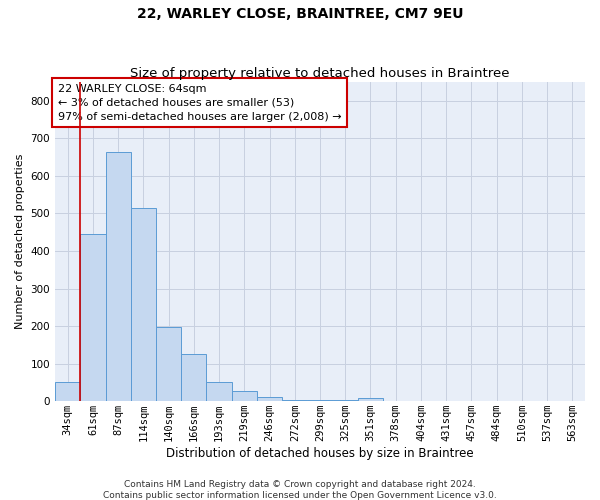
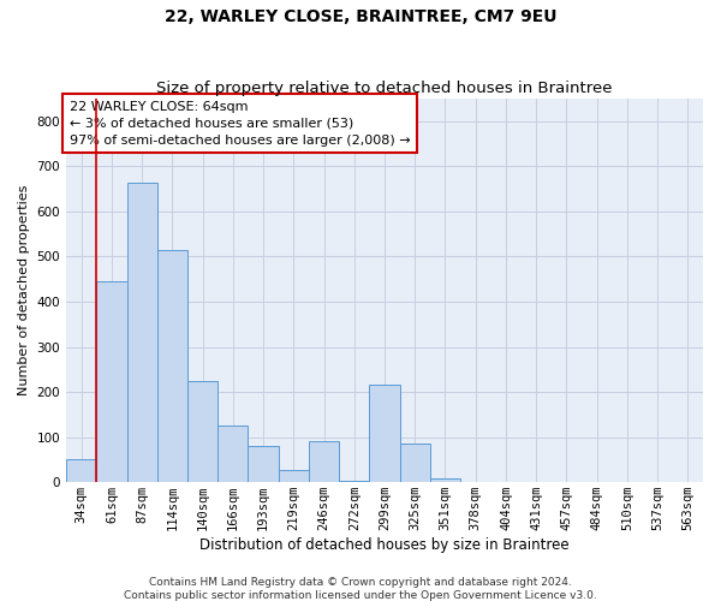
140sqm: 197 -> 225
193sqm: 50 -> 80
246sqm: 10 -> 90
299sqm: 2 -> 215
325sqm: 2 -> 85
